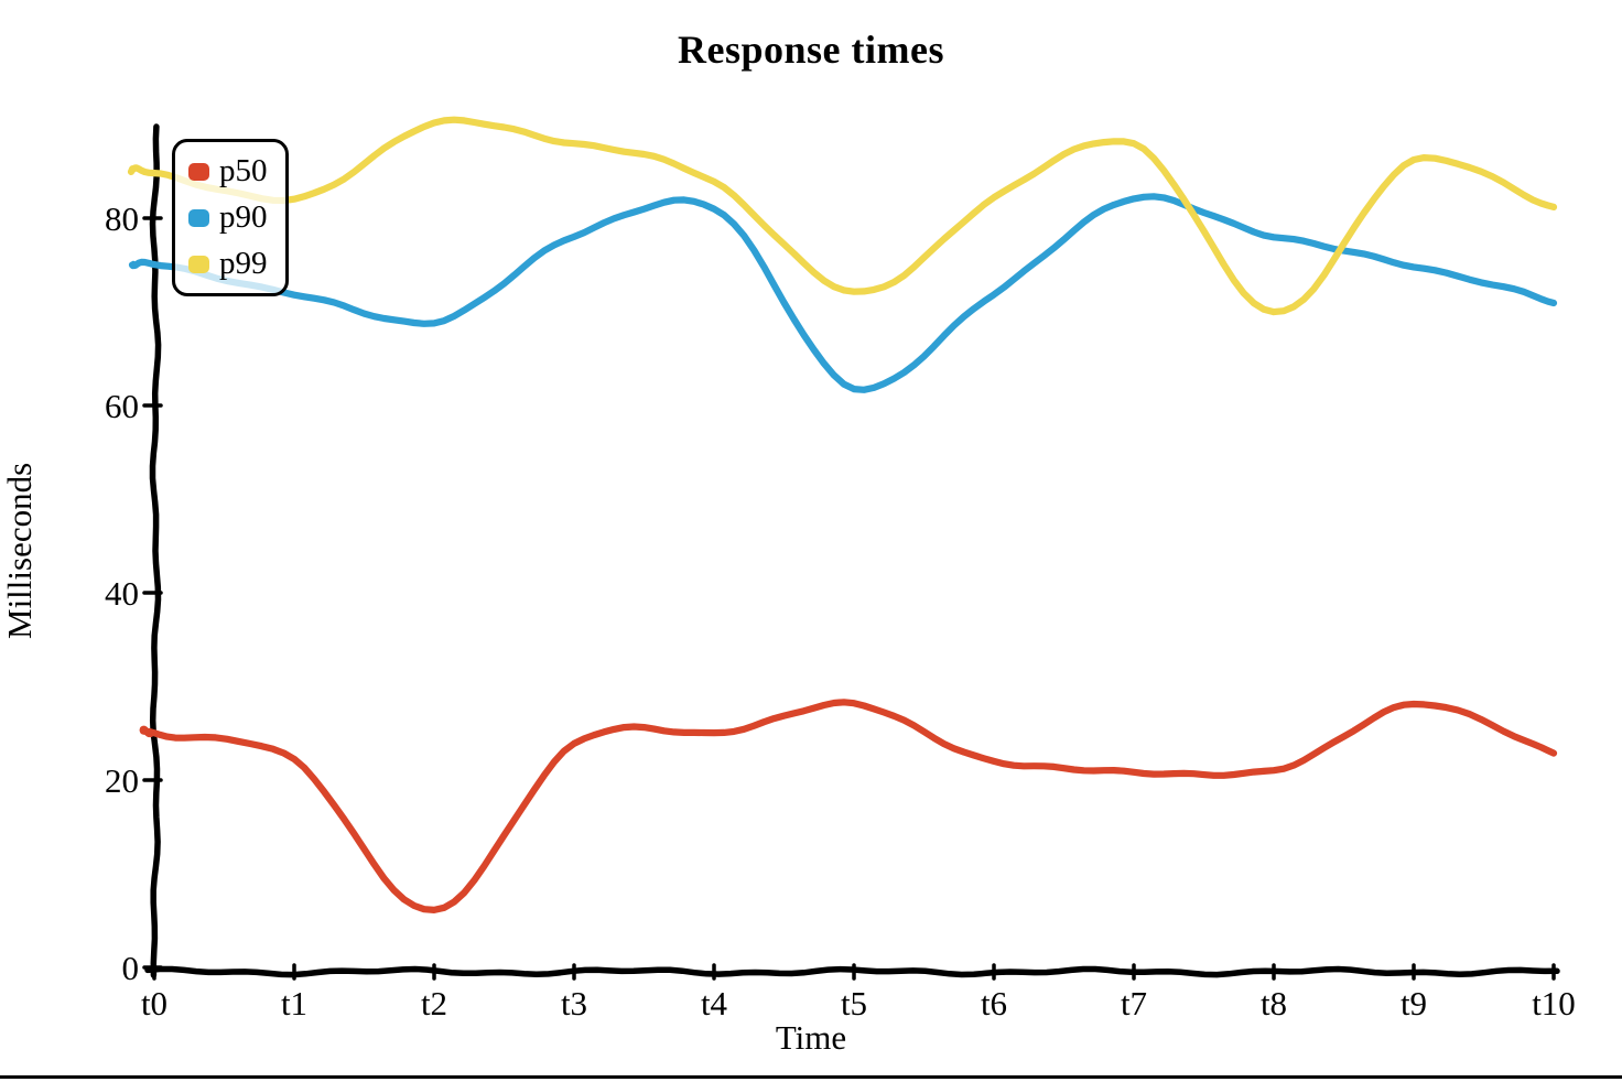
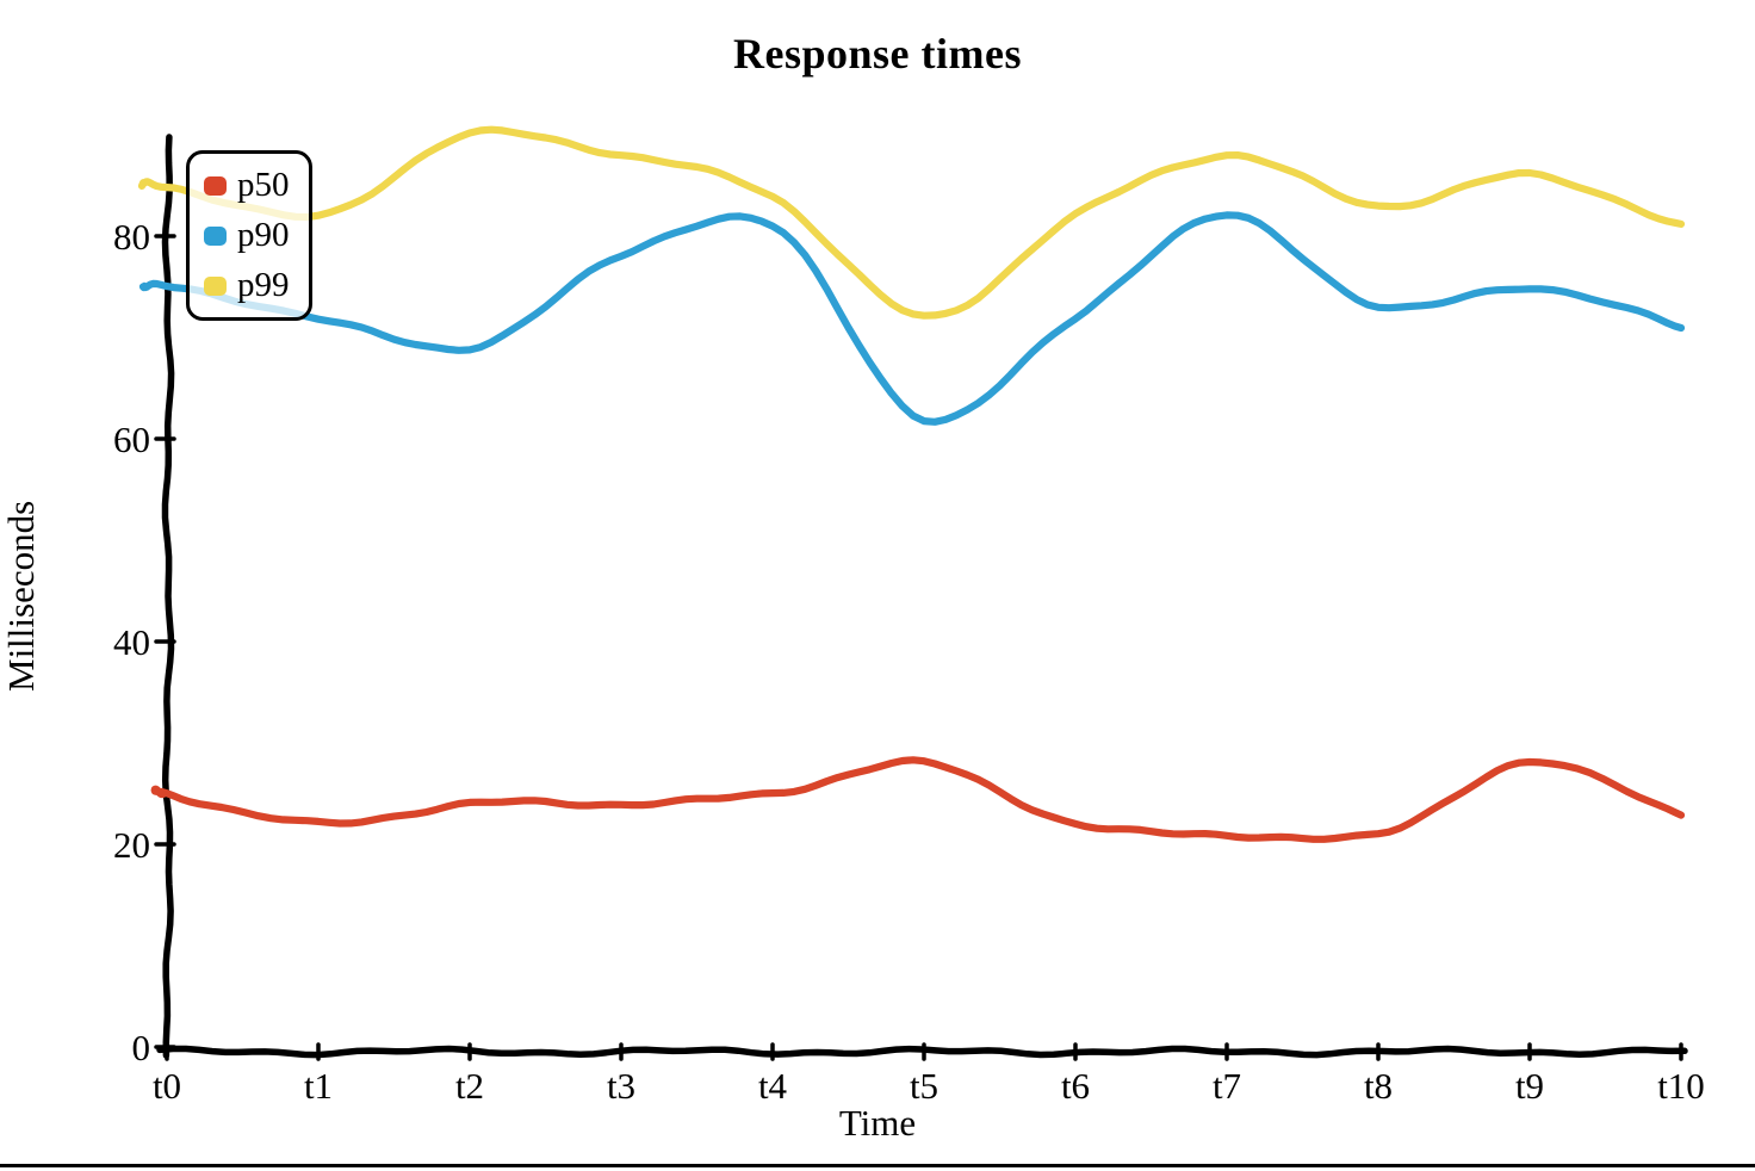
p50/t2: 6 -> 24
p90/t8: 78 -> 73
p99/t8: 70 -> 83
